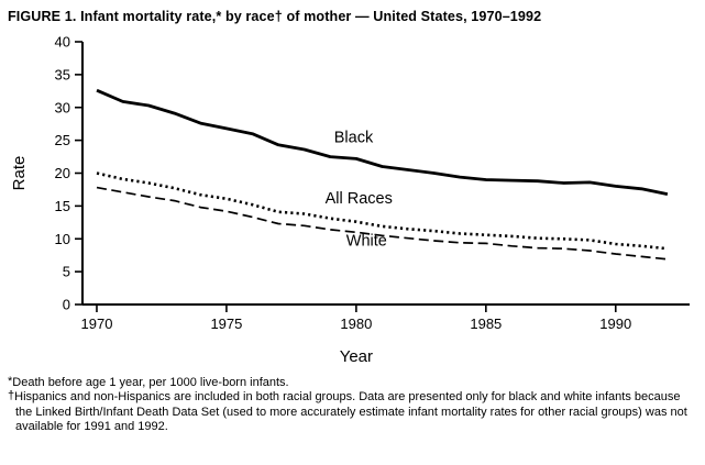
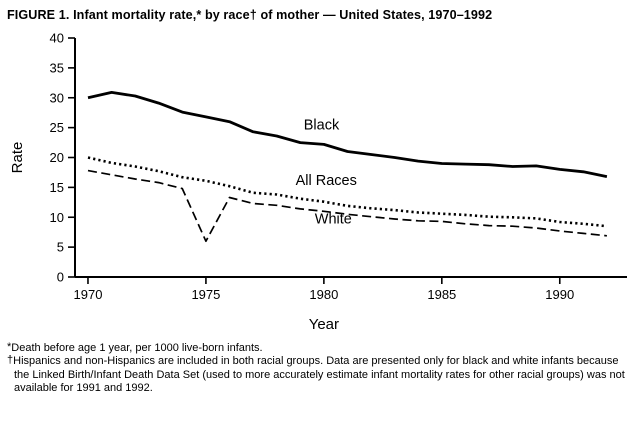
Black/1970: 33 -> 30
White/1975: 14 -> 6
